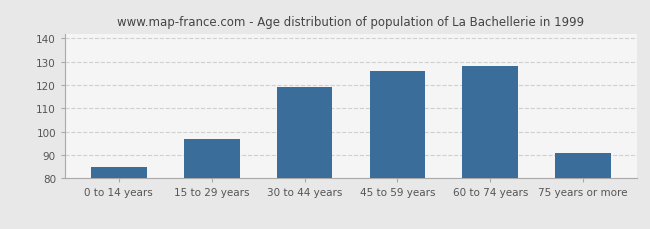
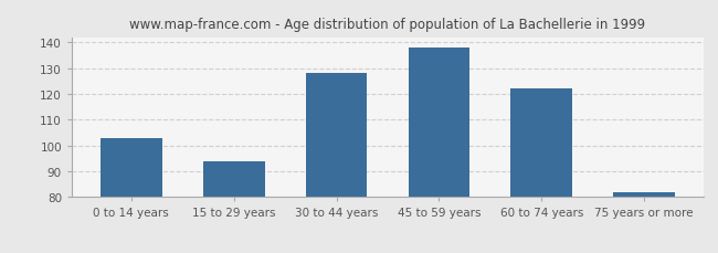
0 to 14 years: 85 -> 103
15 to 29 years: 97 -> 94
30 to 44 years: 119 -> 128
45 to 59 years: 126 -> 138
60 to 74 years: 128 -> 122
75 years or more: 91 -> 82
